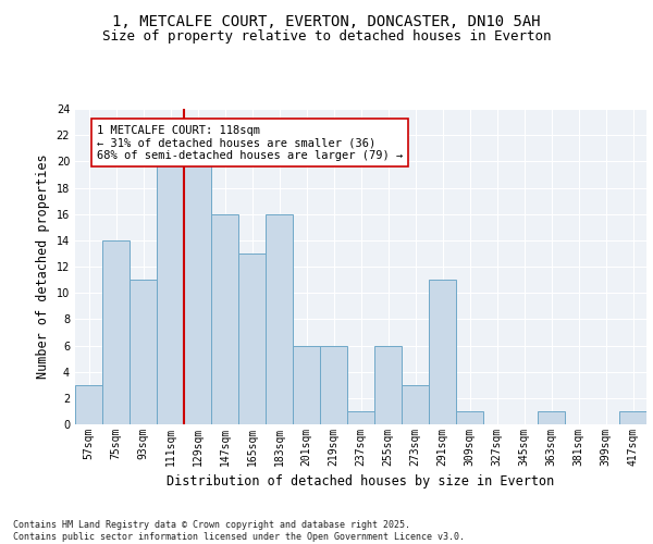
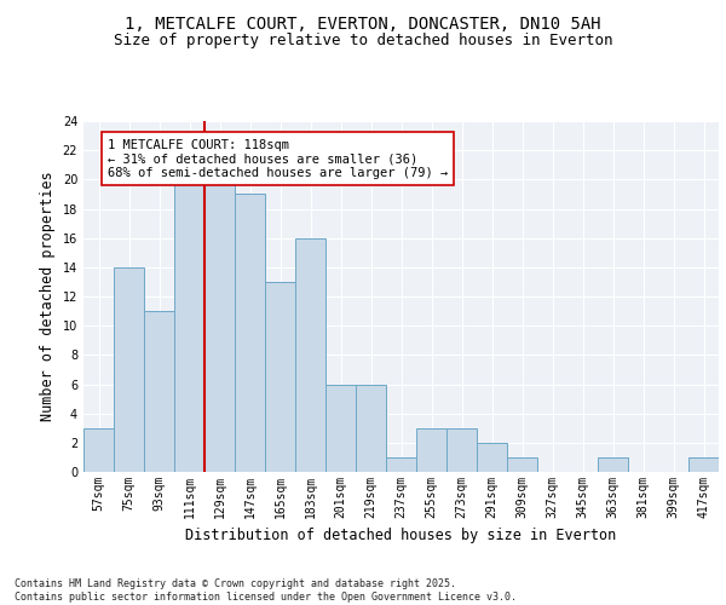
147sqm: 16 -> 19
255sqm: 6 -> 3
291sqm: 11 -> 2
